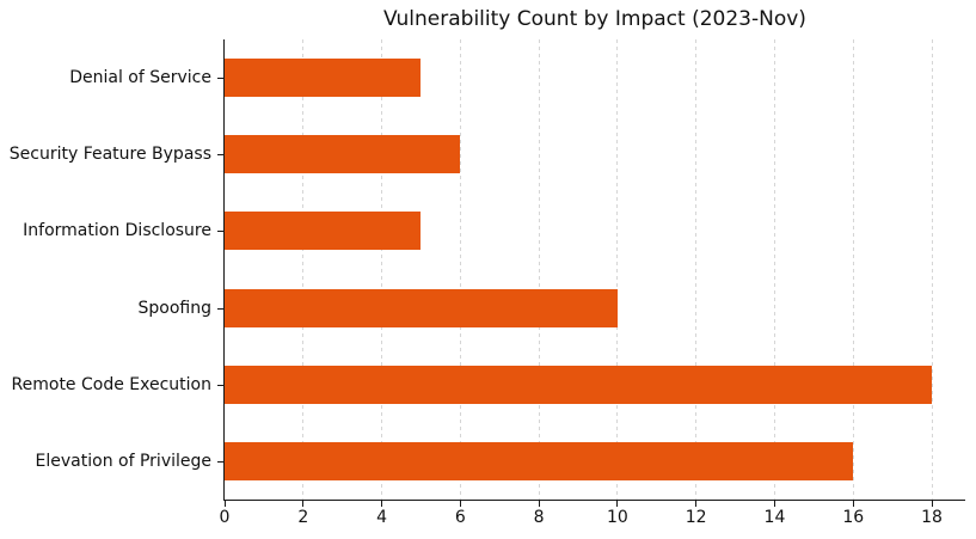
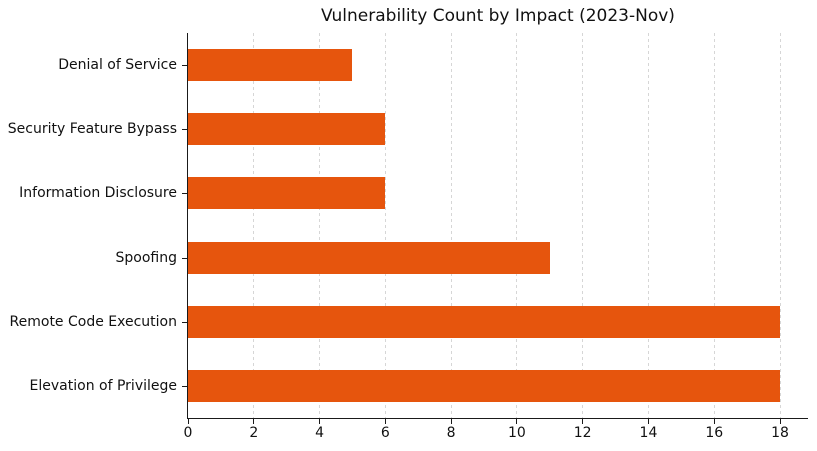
Information Disclosure: 5 -> 6
Spoofing: 10 -> 11
Elevation of Privilege: 16 -> 18
